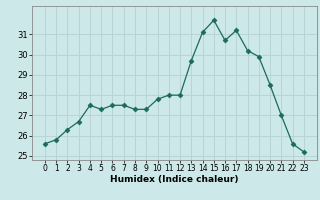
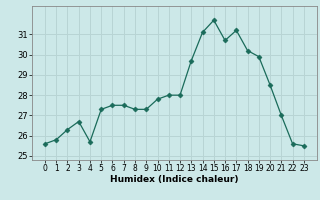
4: 27.5 -> 25.7
23: 25.2 -> 25.5
